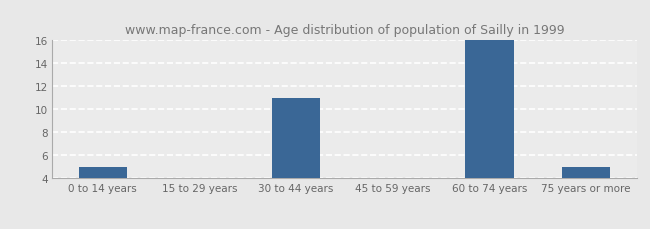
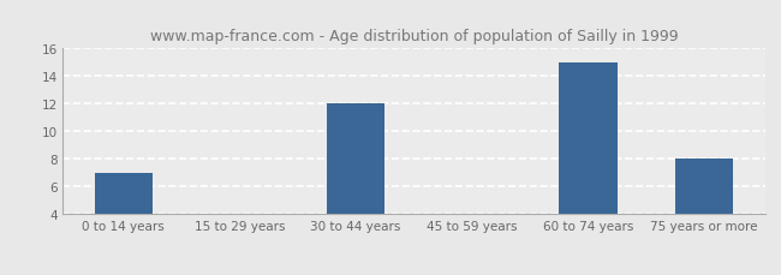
0 to 14 years: 5 -> 7
30 to 44 years: 11 -> 12
60 to 74 years: 16 -> 15
75 years or more: 5 -> 8
